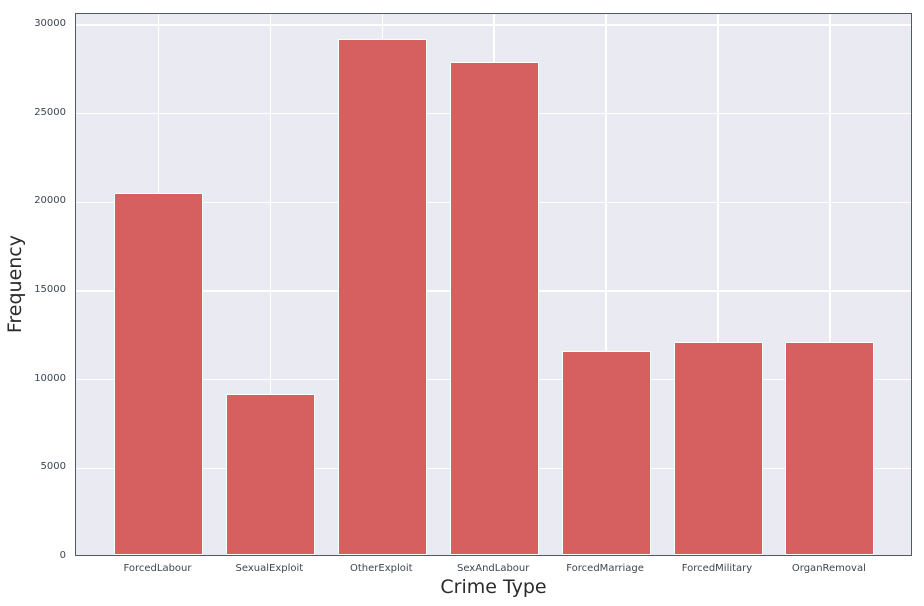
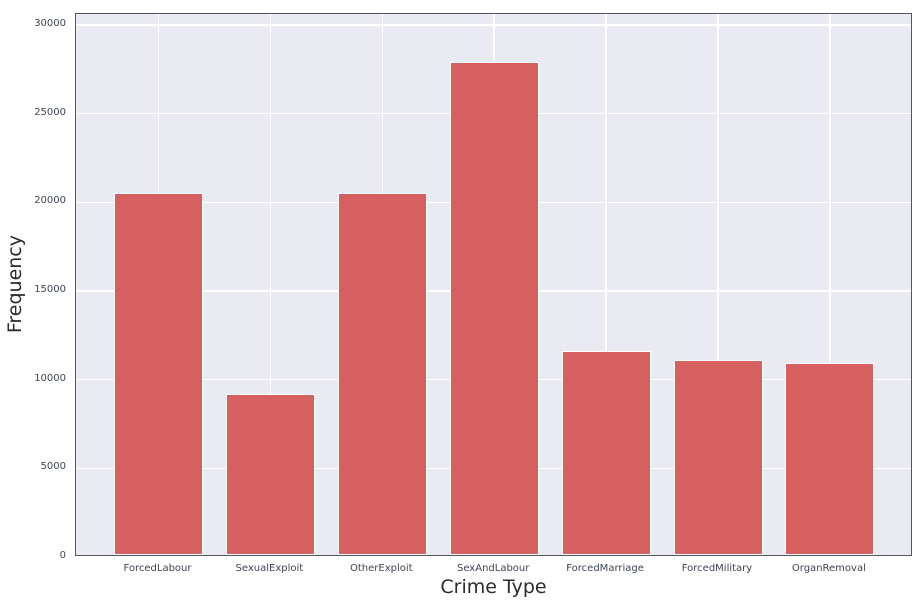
OtherExploit: 29100 -> 20400
ForcedMilitary: 12000 -> 11000
OrganRemoval: 12000 -> 10800
